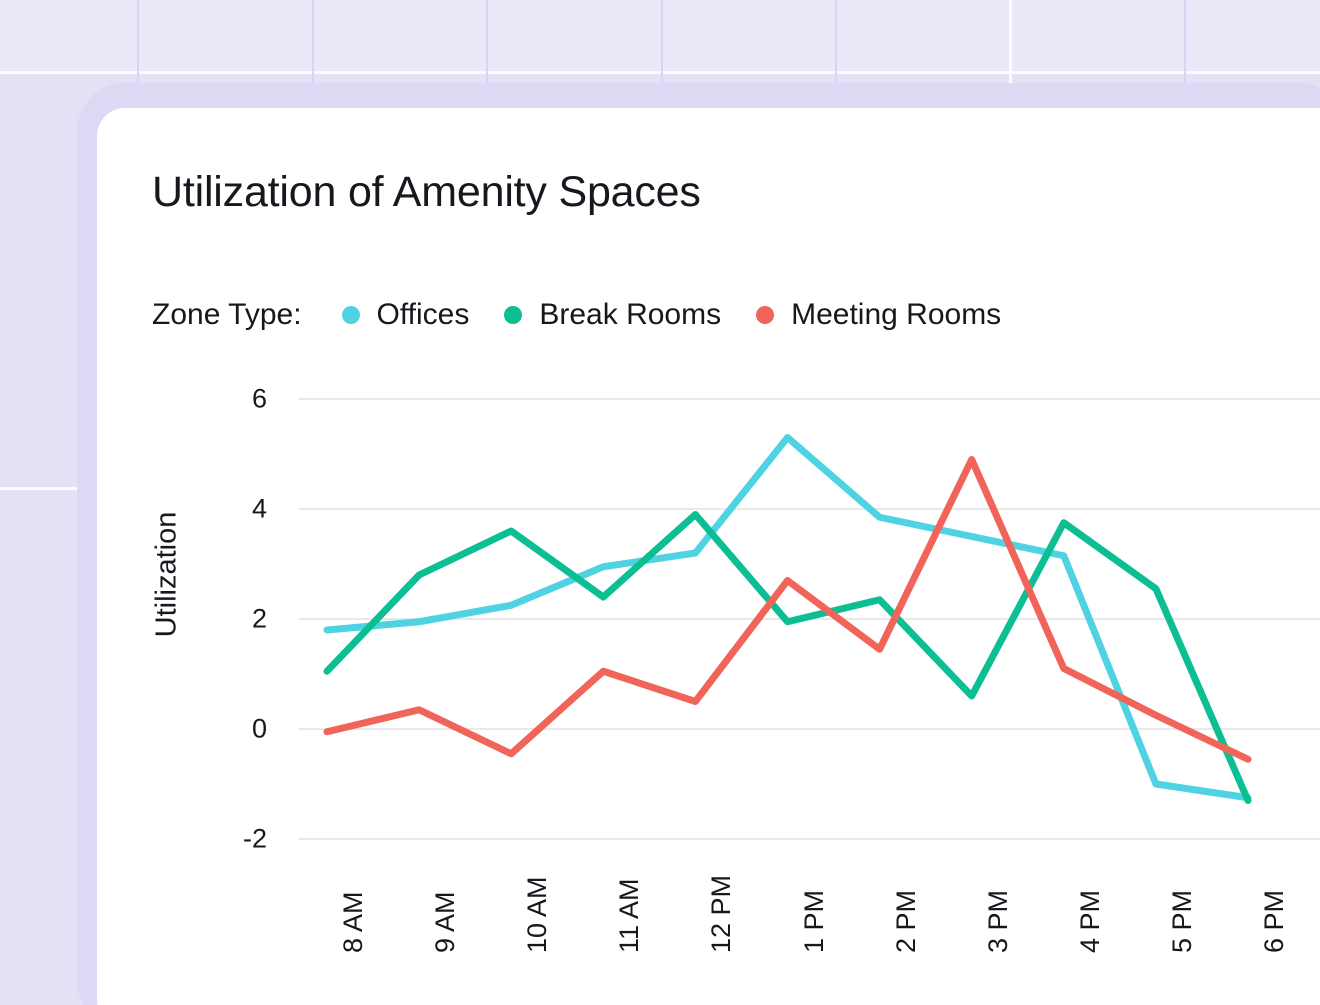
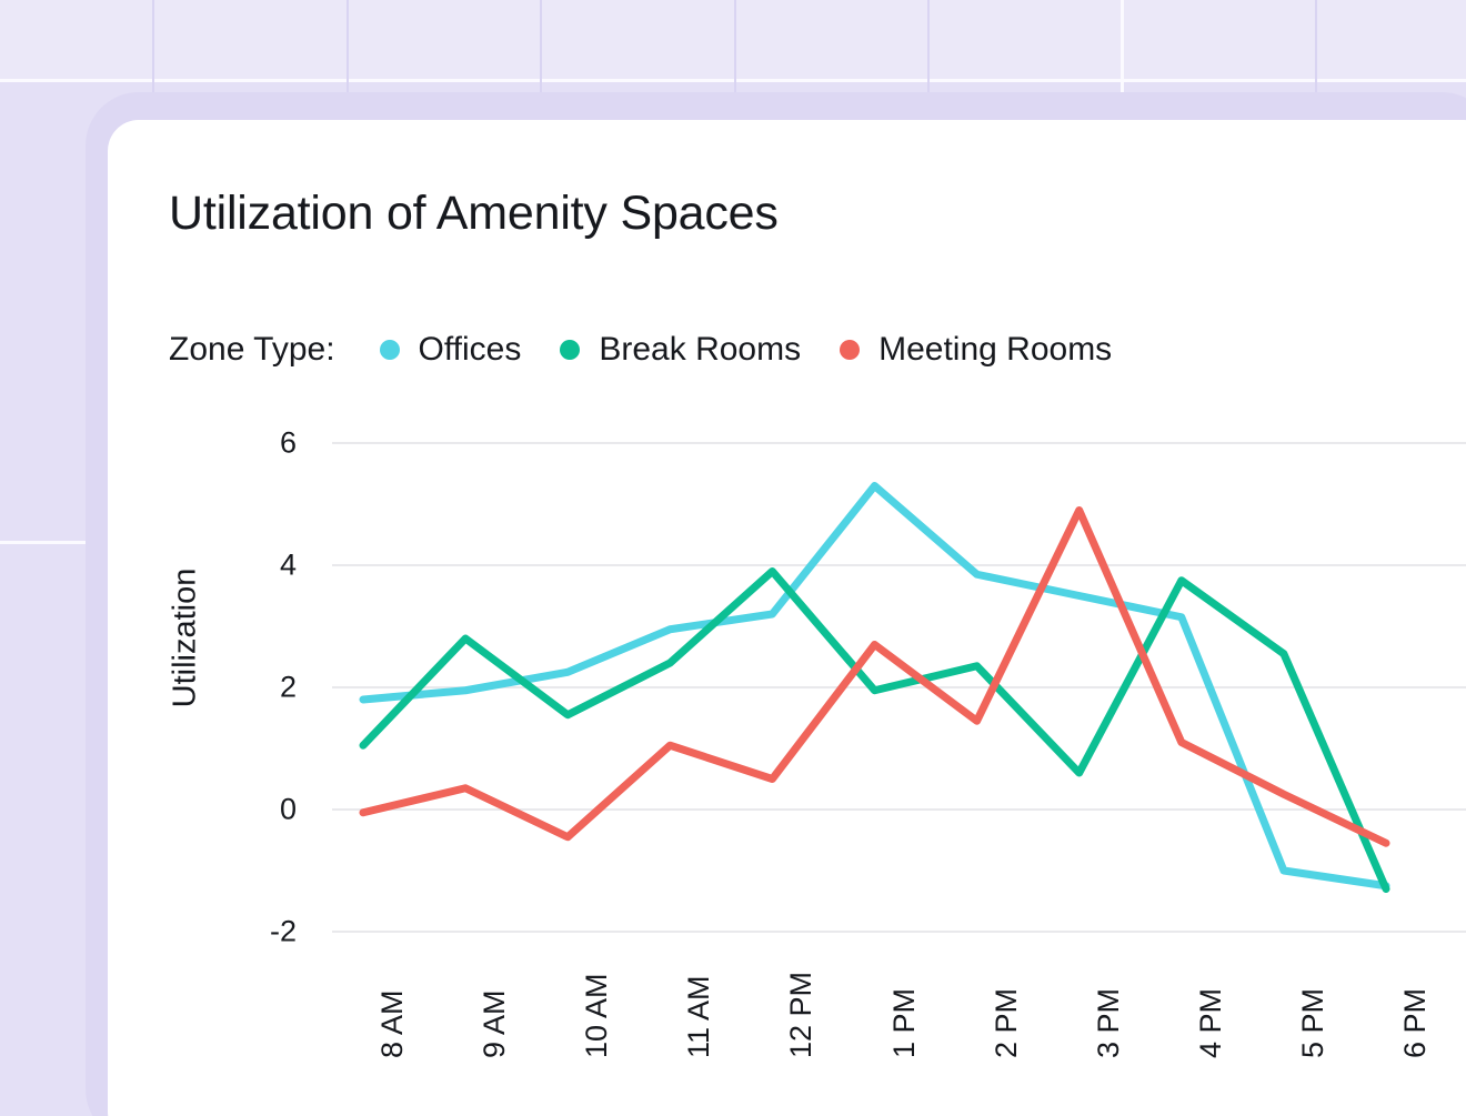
Break Rooms/10 AM: 3.6 -> 1.6
